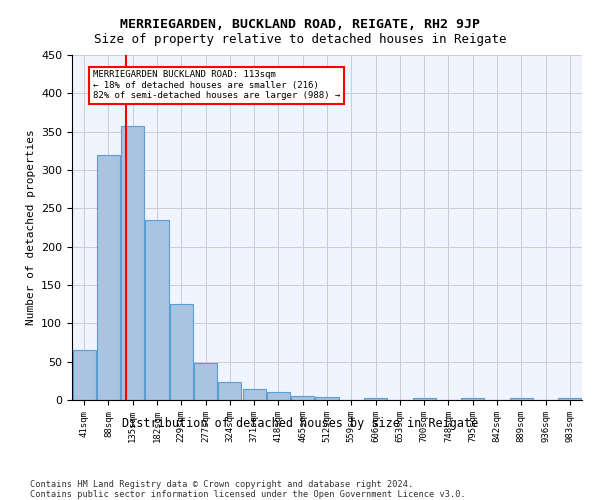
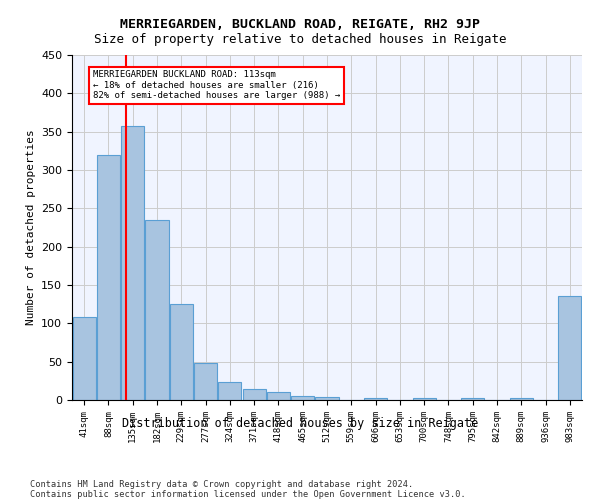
41sqm: 65 -> 108
983sqm: 3 -> 136
